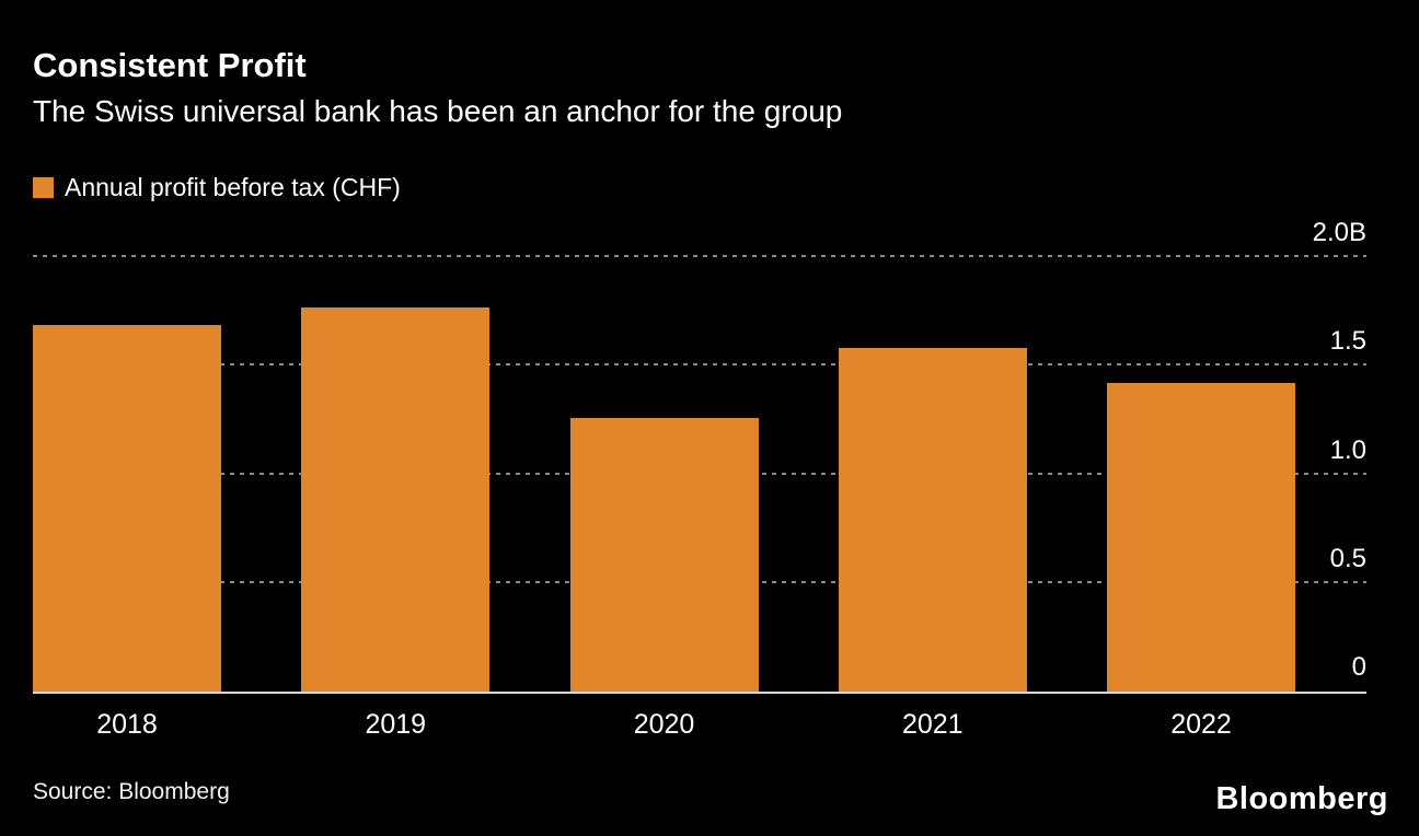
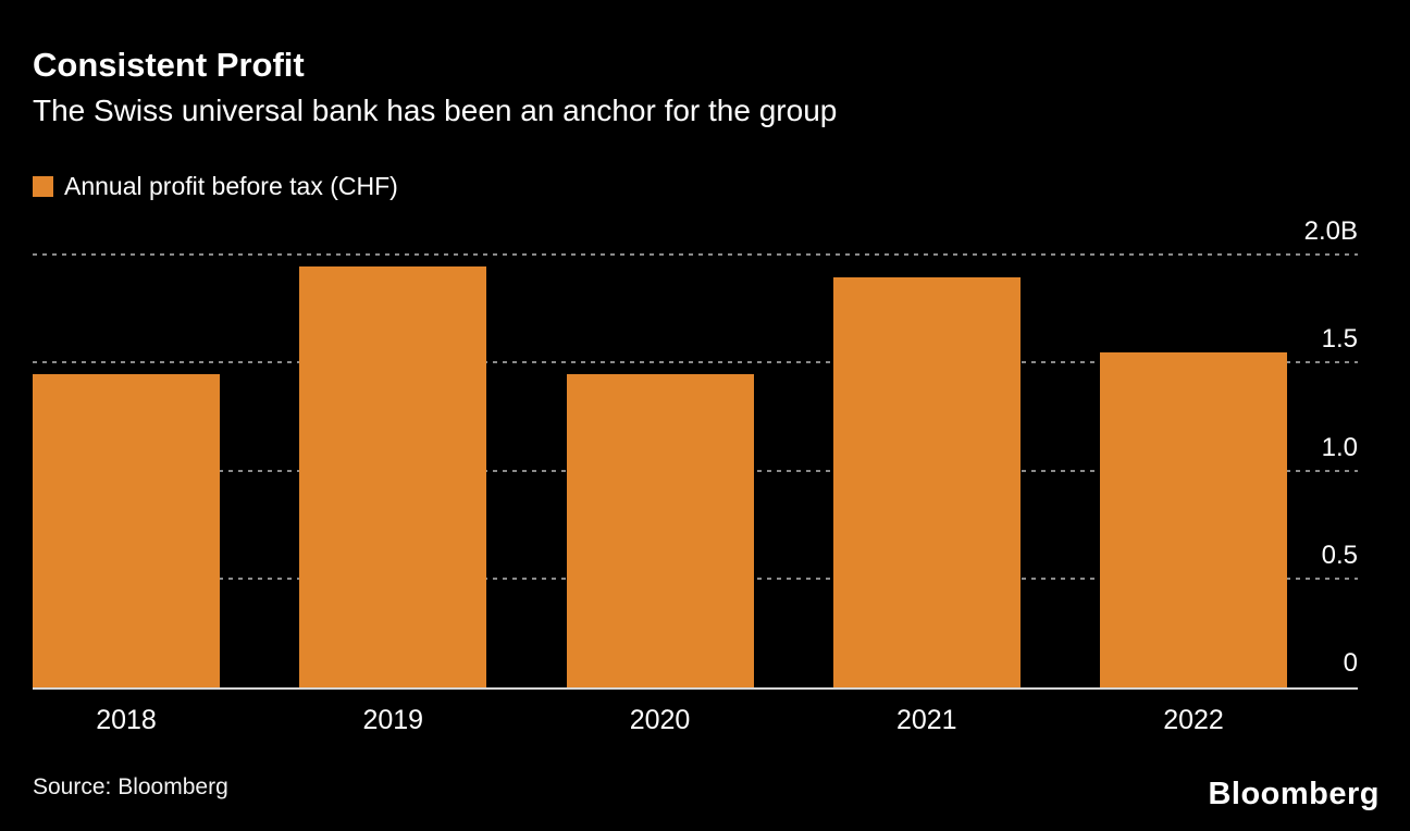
2018: 1.69B -> 1.45B
2019: 1.77B -> 1.95B
2020: 1.26B -> 1.45B
2021: 1.58B -> 1.90B
2022: 1.42B -> 1.55B
